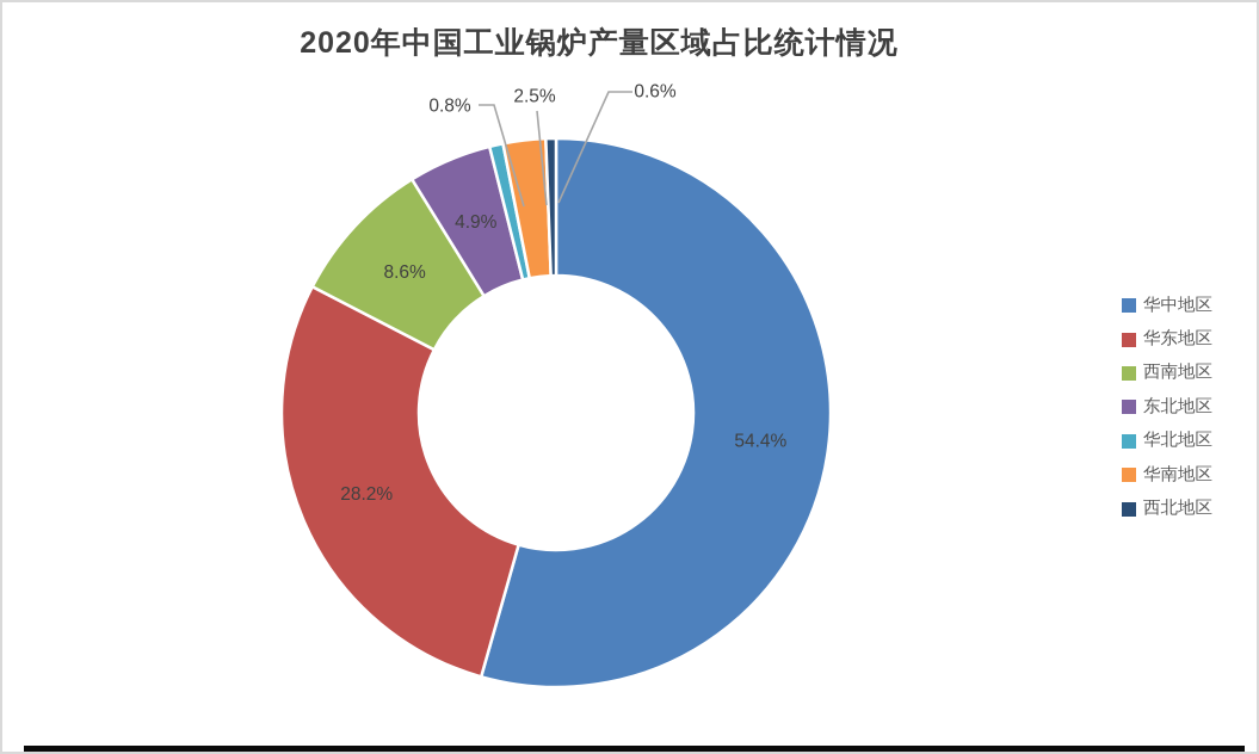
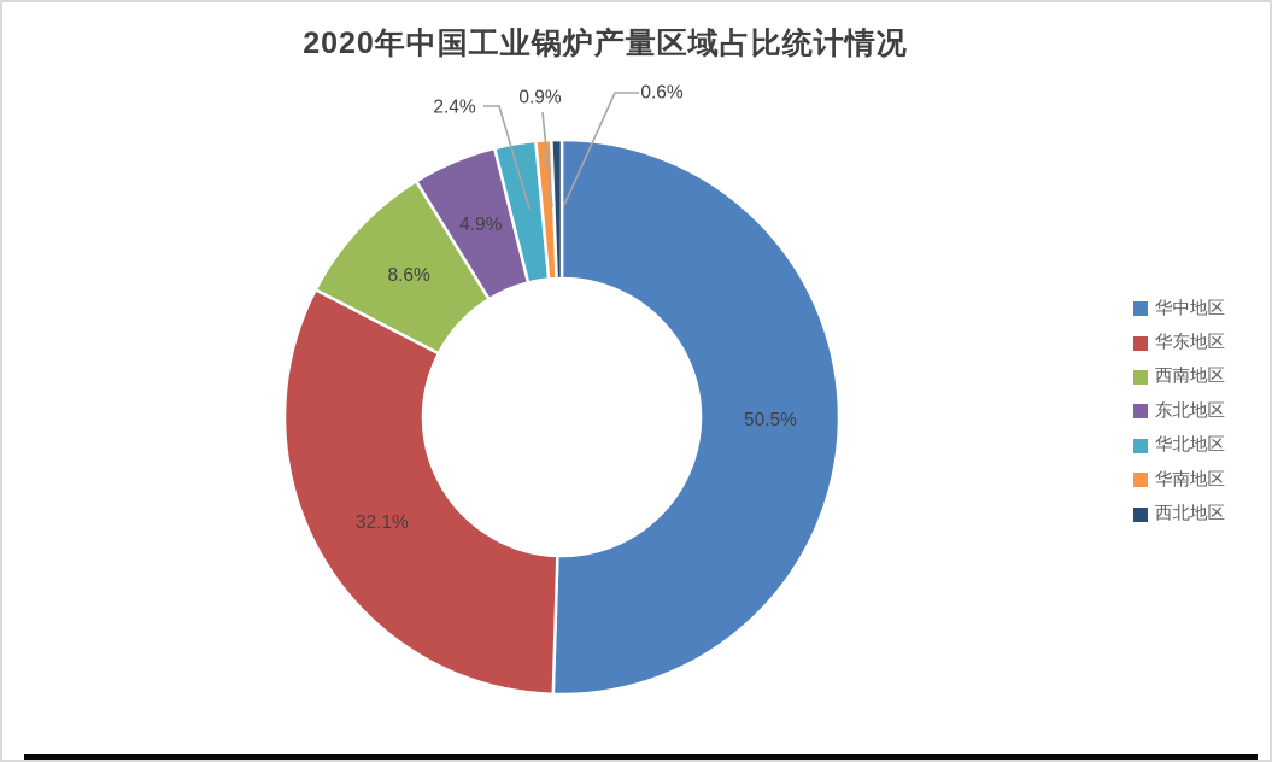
华中地区: 54.4% -> 50.5%
华东地区: 28.2% -> 32.1%
华北地区: 0.8% -> 2.4%
华南地区: 2.5% -> 0.9%
